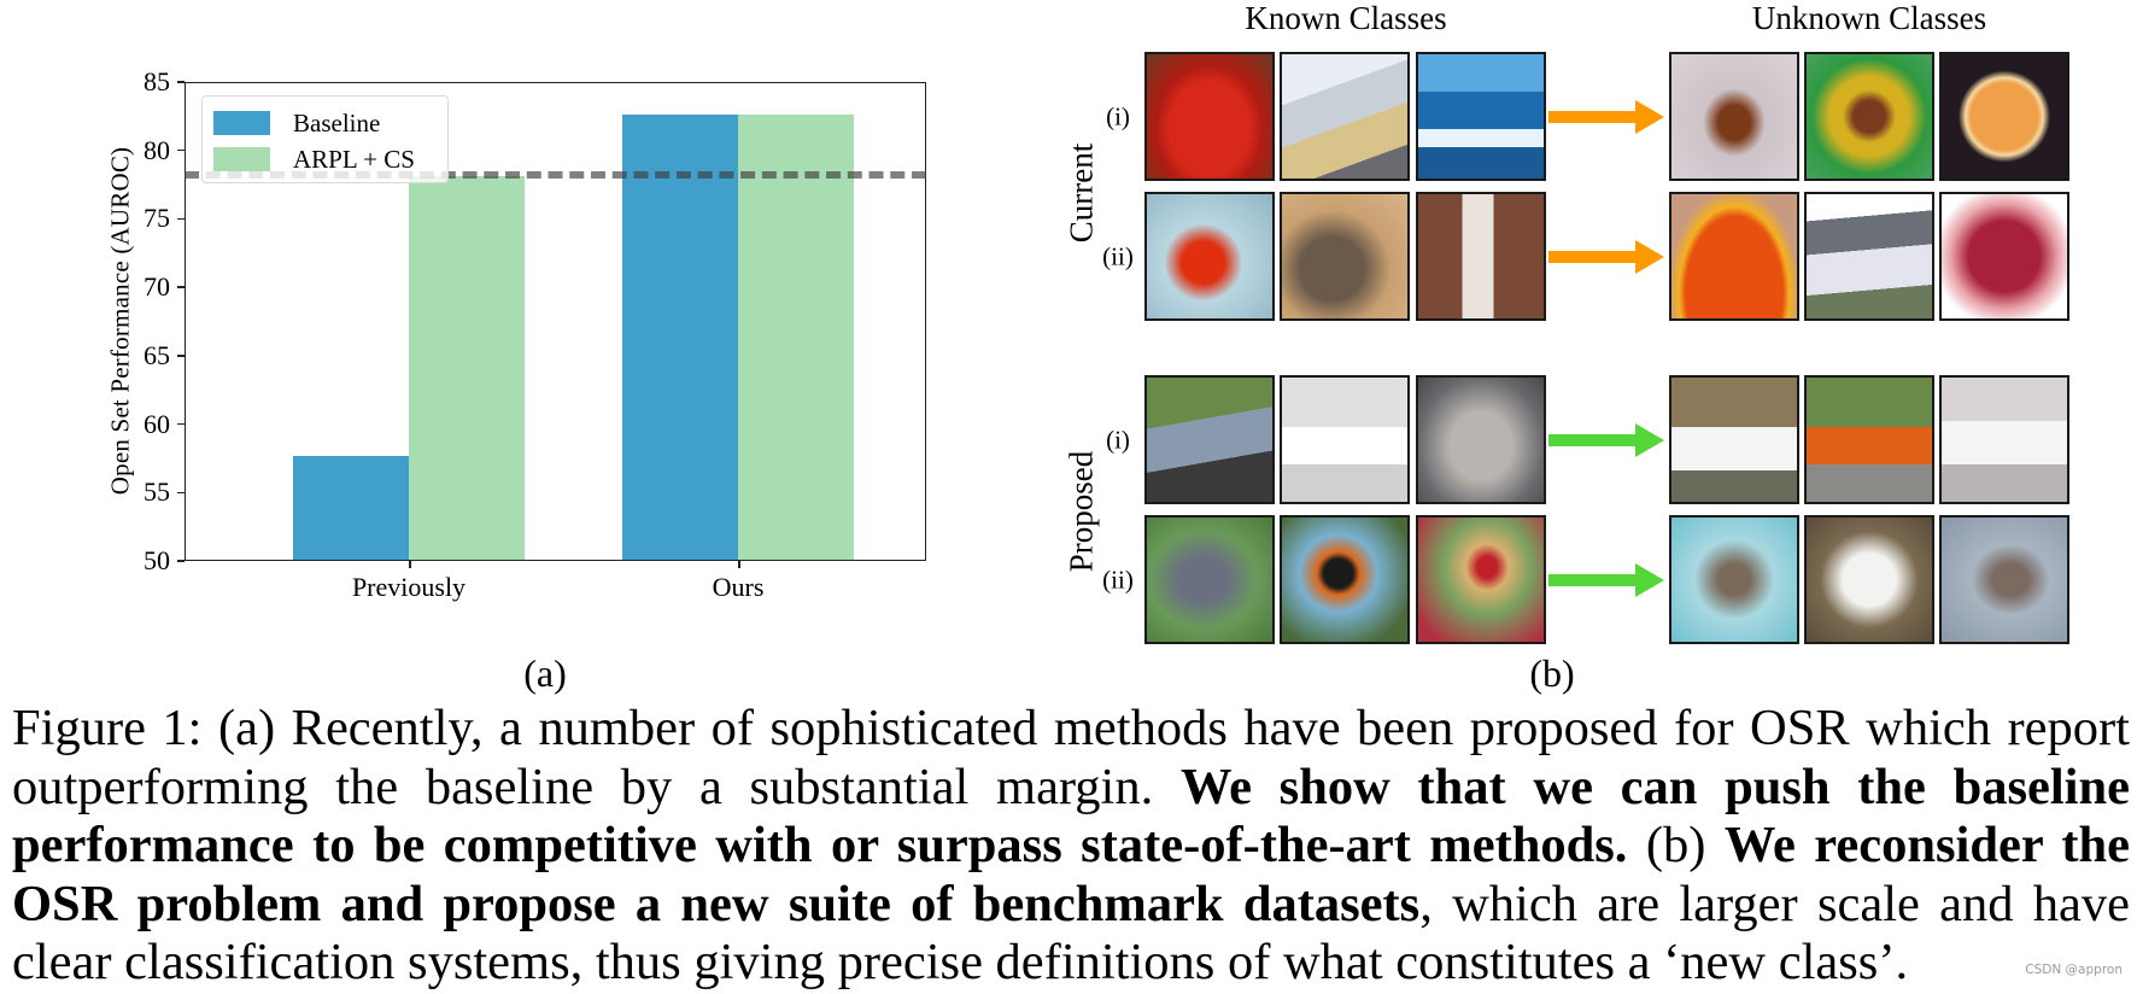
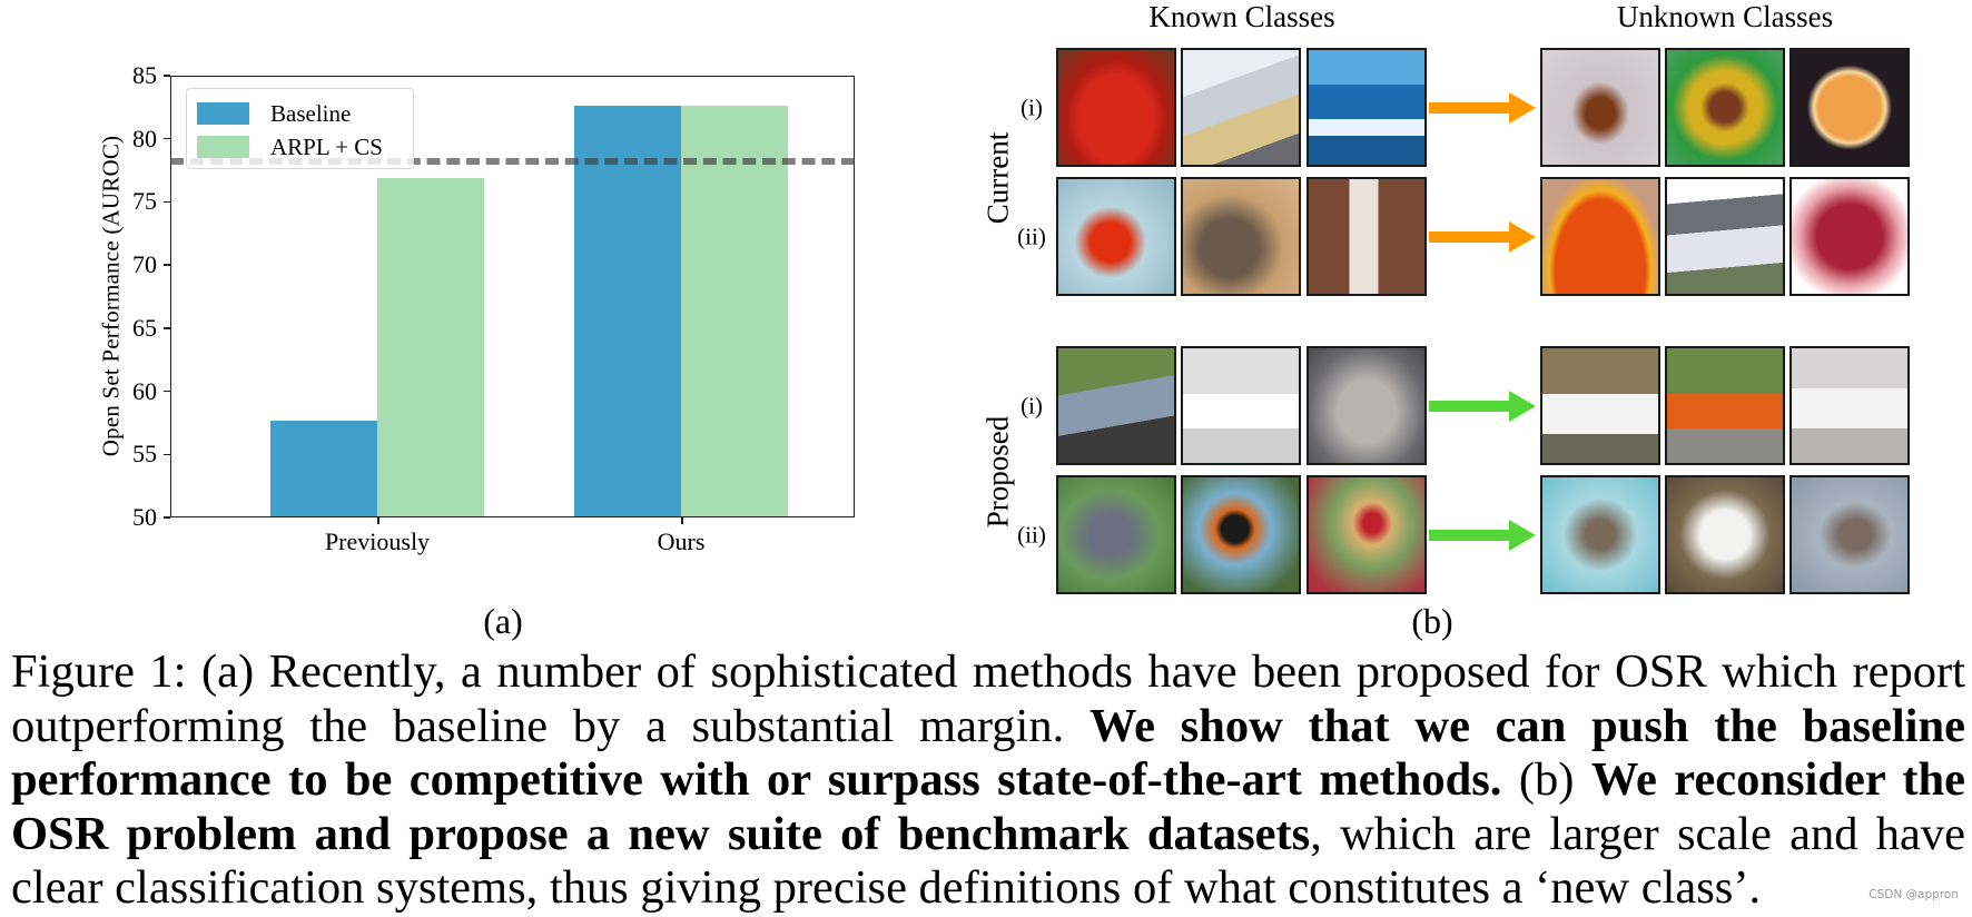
ARPL + CS/Previously: 78.1 -> 76.9
